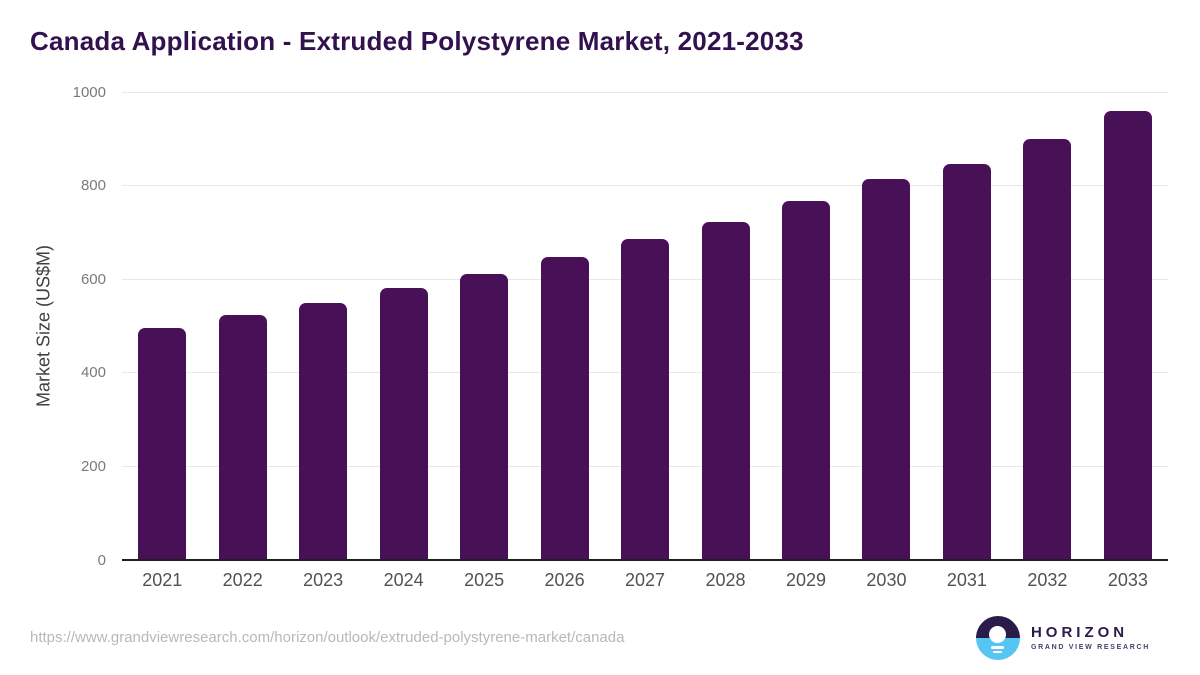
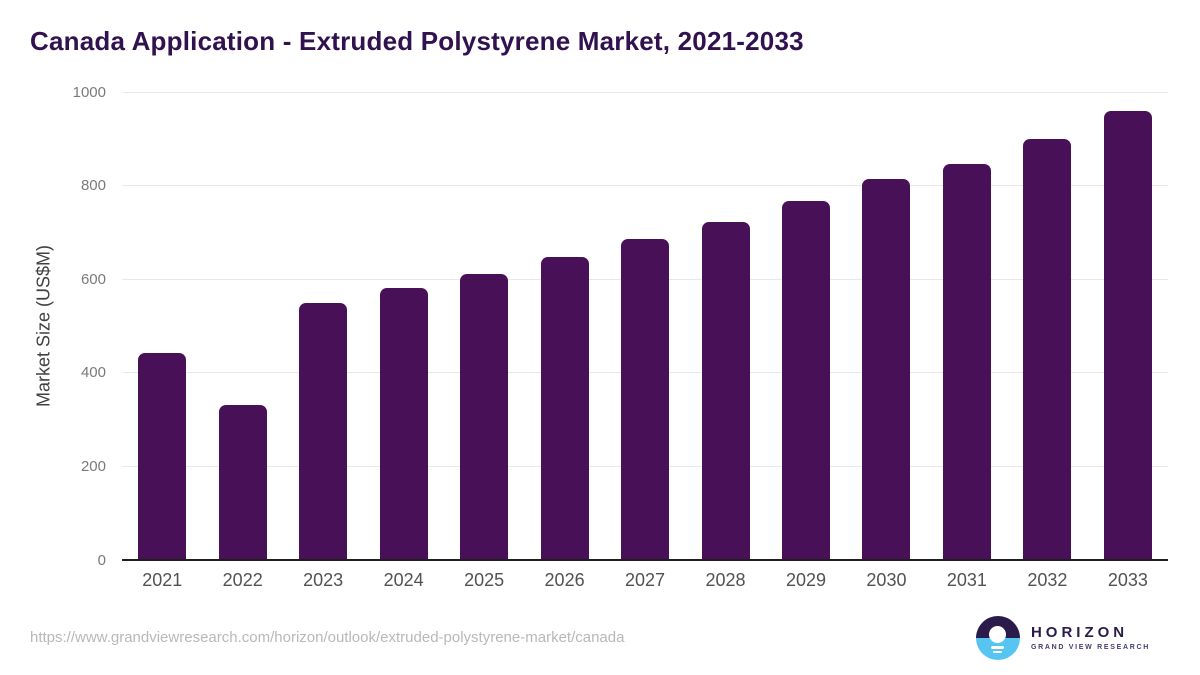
2021: 490 -> 440
2022: 520 -> 330
